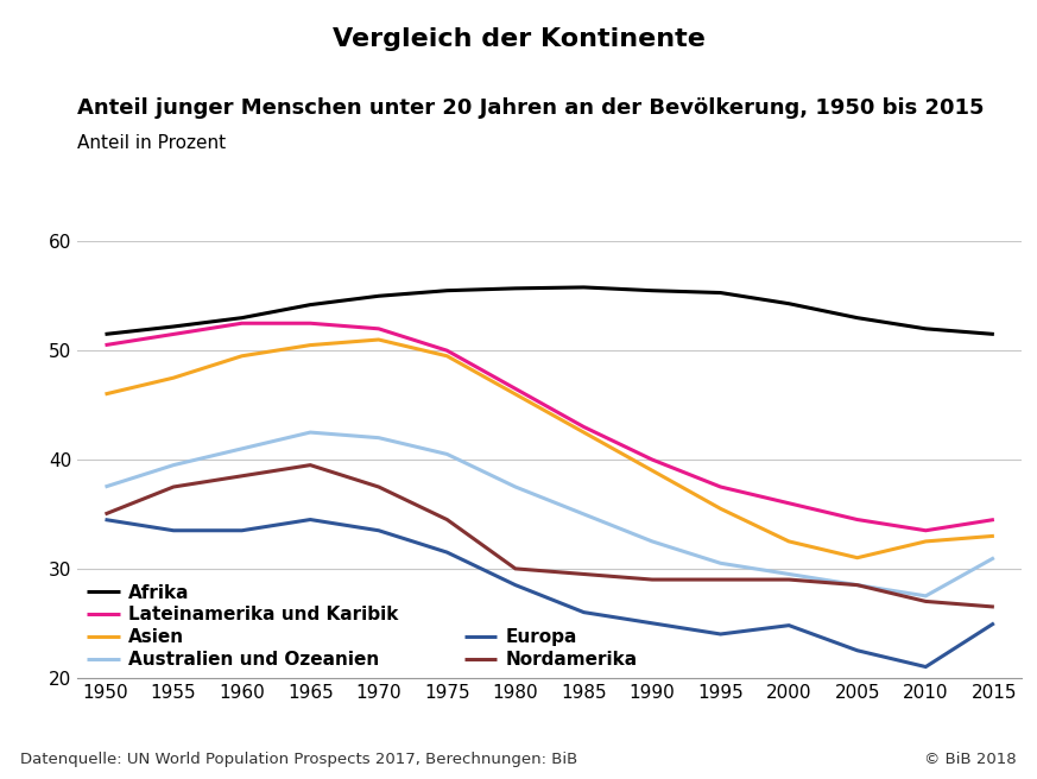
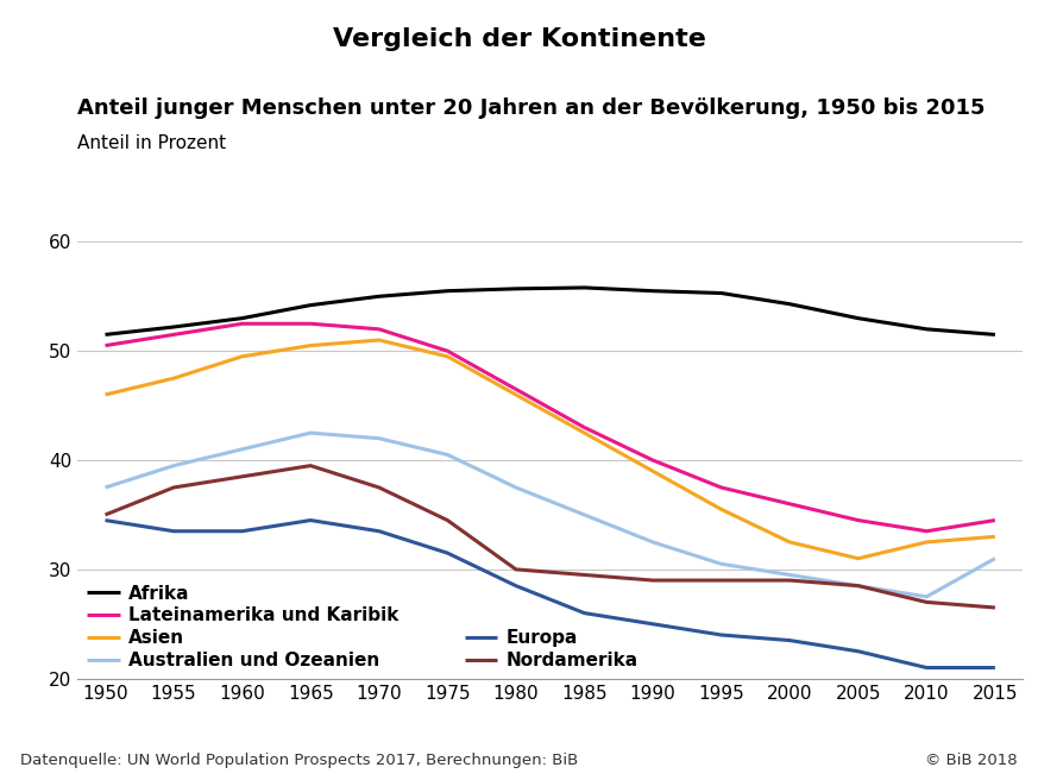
Europa/2000: 24.8 -> 23.5
Europa/2015: 25.0 -> 21.0
